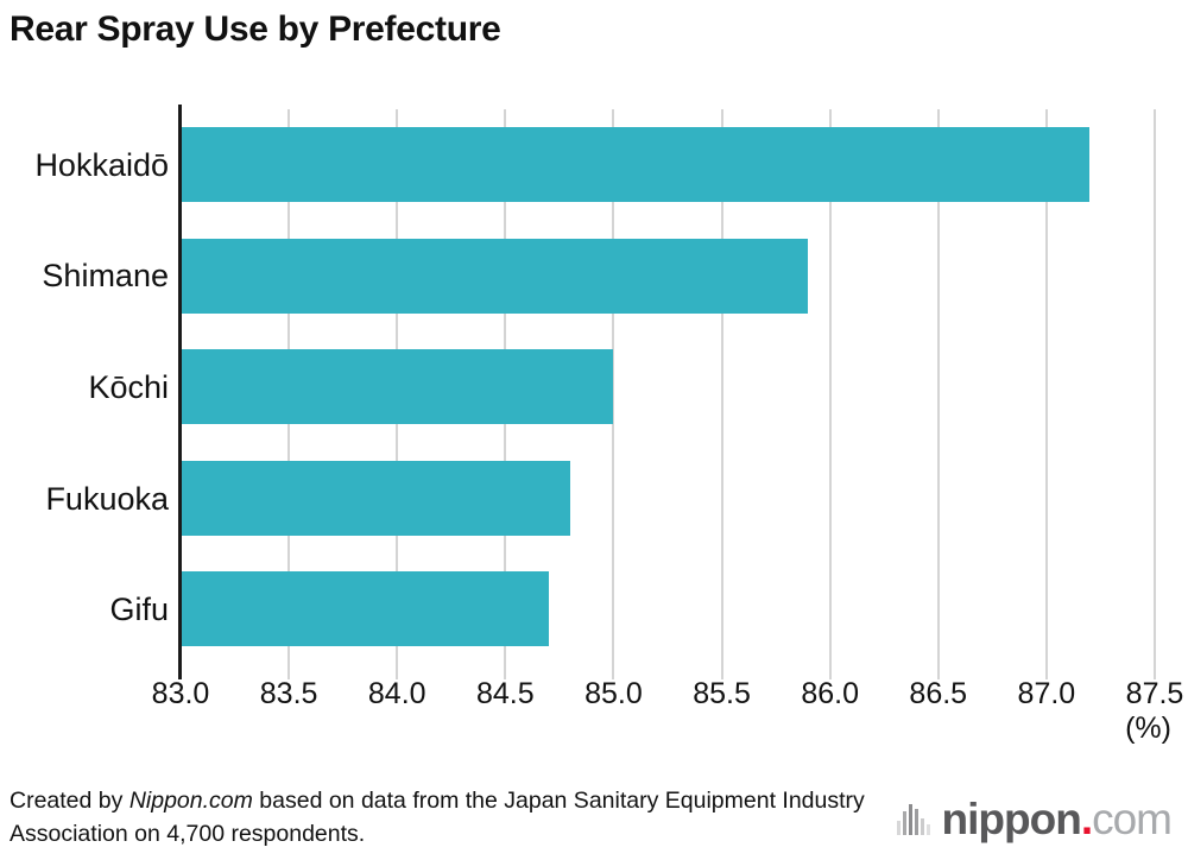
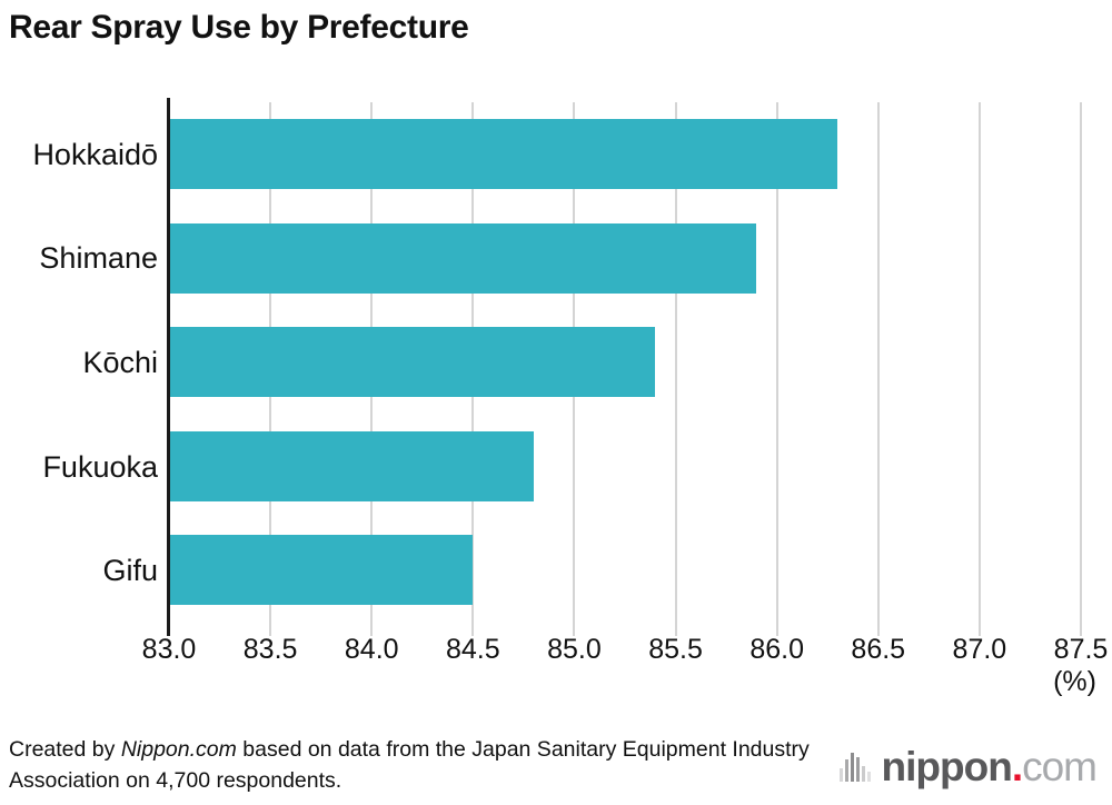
Hokkaidō: 87.2 -> 86.3
Kōchi: 85.0 -> 85.4
Gifu: 84.7 -> 84.5
